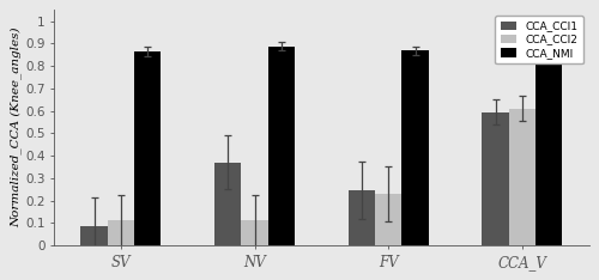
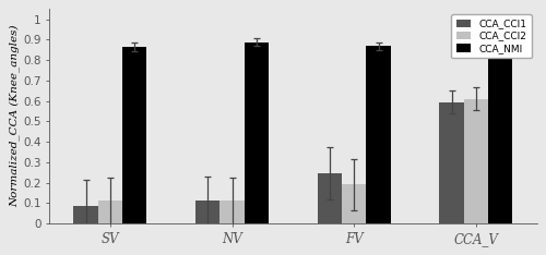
CCA_CCI1/NV: 0.37 -> 0.11
CCA_CCI2/FV: 0.23 -> 0.19
